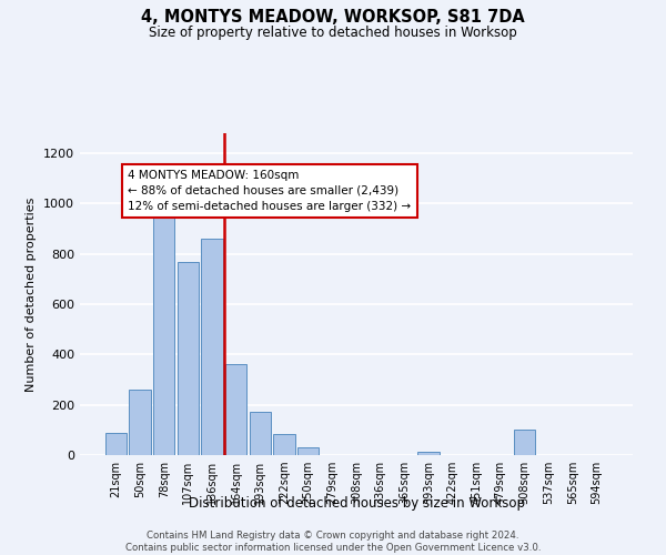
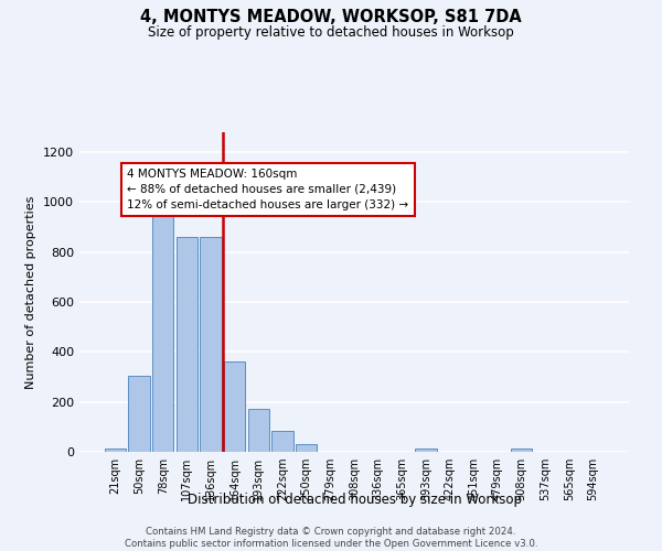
21sqm: 90 -> 13
50sqm: 260 -> 305
107sqm: 770 -> 862
508sqm: 100 -> 13
